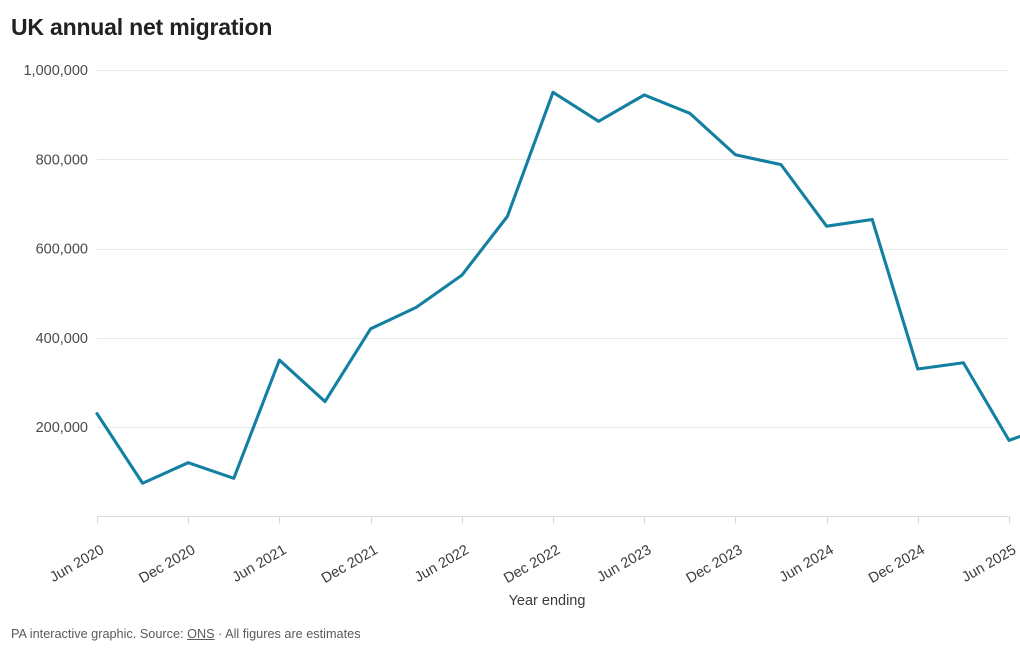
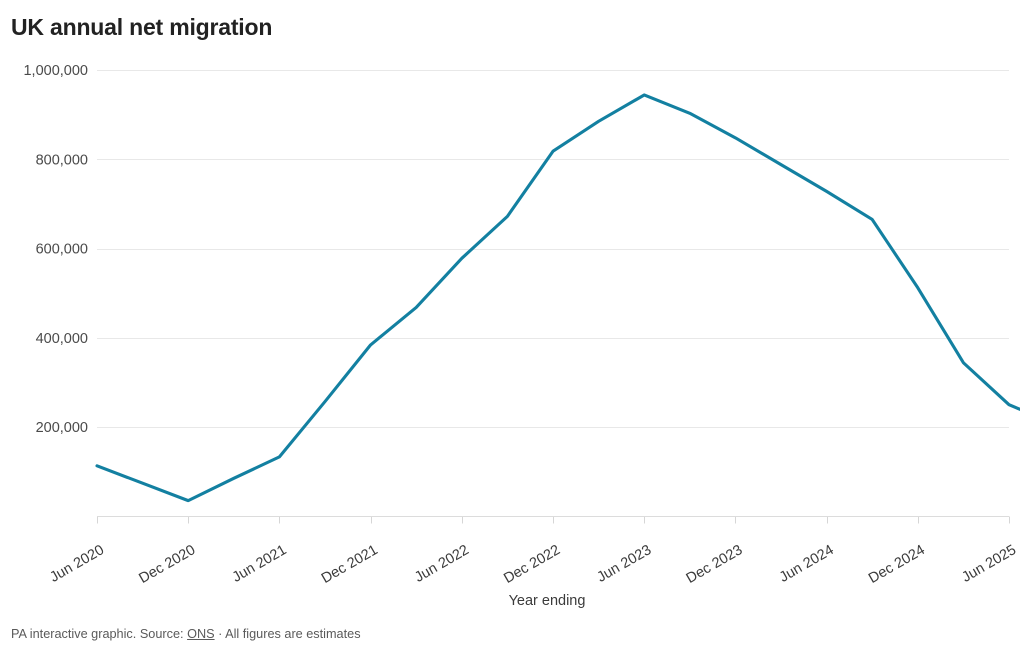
Jun 2020: 230000 -> 110000
Dec 2020: 120000 -> 40000
Jun 2021: 350000 -> 130000
Dec 2021: 420000 -> 380000
Jun 2022: 540000 -> 580000
Dec 2022: 950000 -> 820000
Dec 2023: 810000 -> 850000
Jun 2024: 650000 -> 730000
Dec 2024: 330000 -> 510000
Jun 2025: 170000 -> 250000
